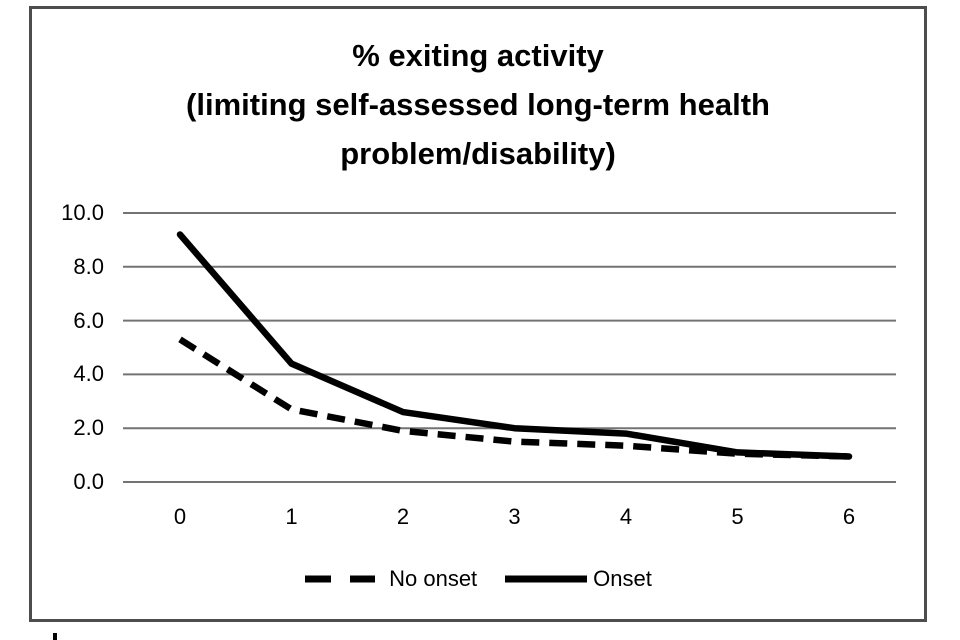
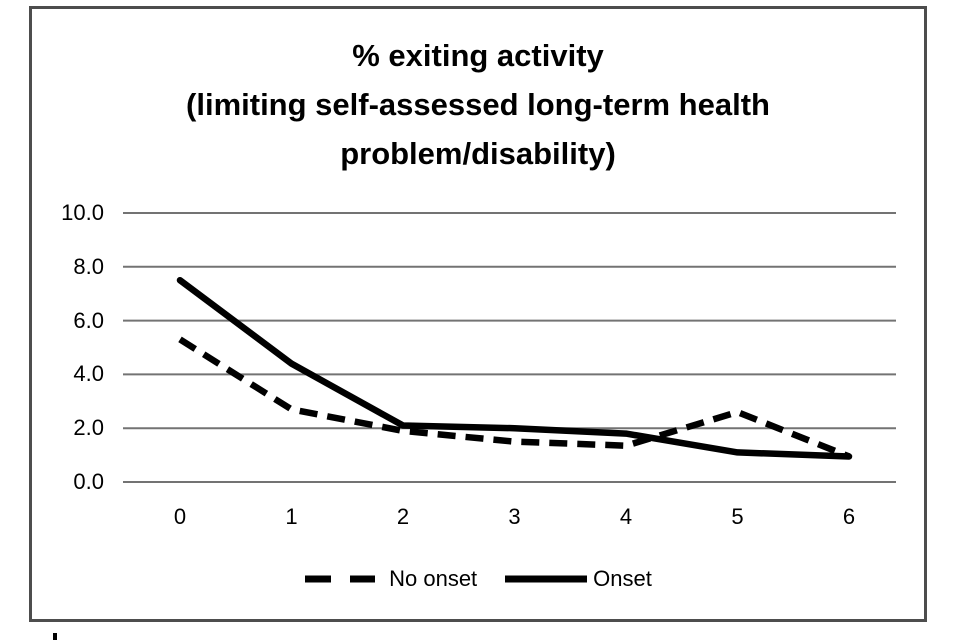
Onset/0: 9.2 -> 7.5
Onset/2: 2.6 -> 2.1
No onset/5: 1.1 -> 2.6
